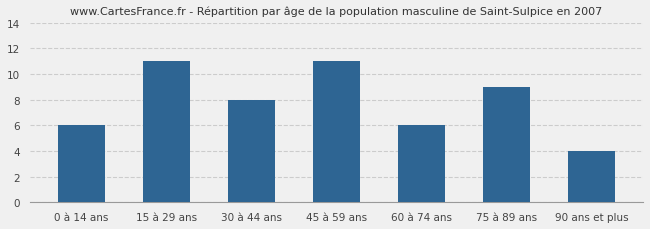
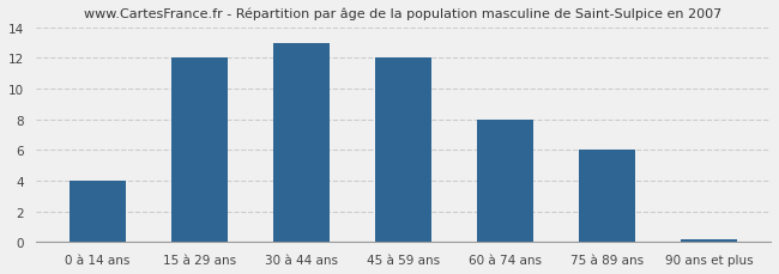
0 à 14 ans: 6.0 -> 4.0
15 à 29 ans: 11.0 -> 12.0
30 à 44 ans: 8.0 -> 13.0
45 à 59 ans: 11.0 -> 12.0
60 à 74 ans: 6.0 -> 8.0
75 à 89 ans: 9.0 -> 6.0
90 ans et plus: 4.0 -> 0.1
